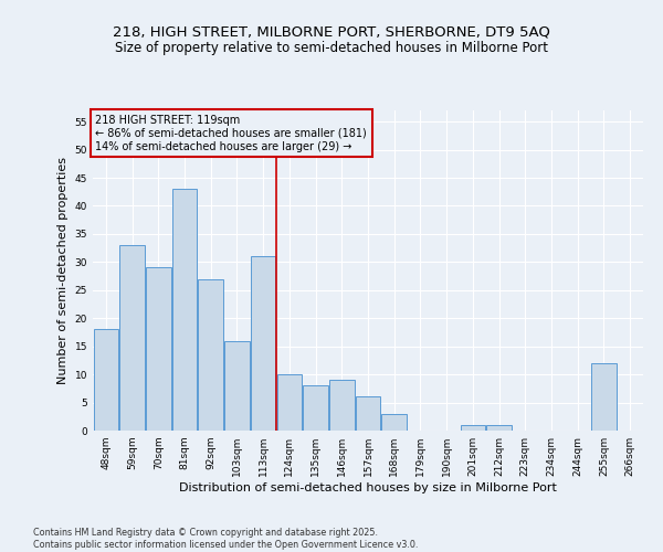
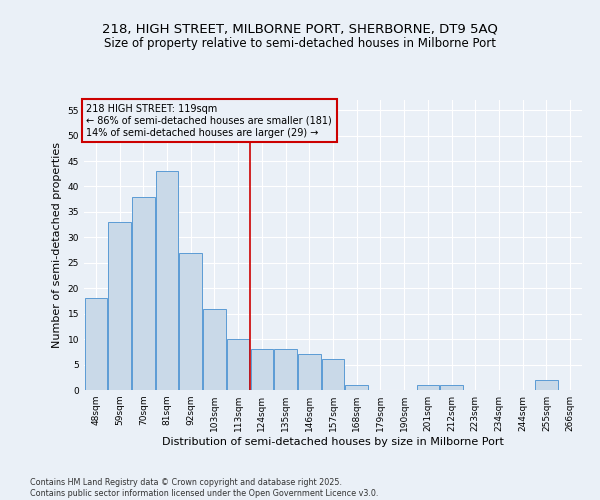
70sqm: 29 -> 38
113sqm: 31 -> 10
124sqm: 10 -> 8
146sqm: 9 -> 7
168sqm: 3 -> 1
255sqm: 12 -> 2
